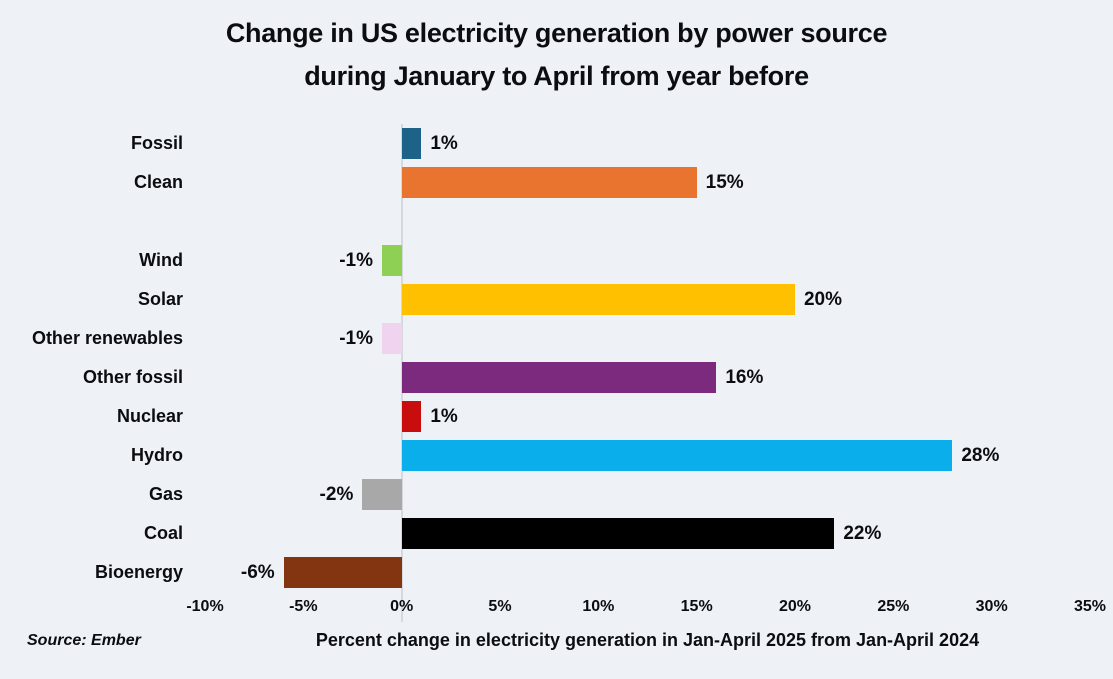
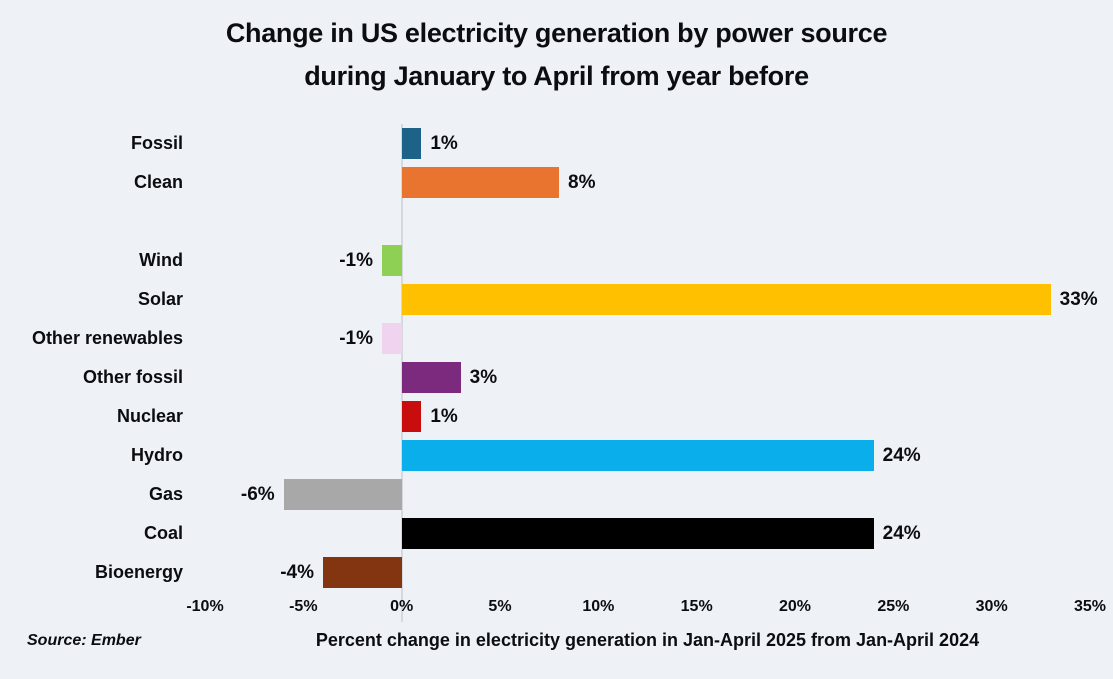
Clean: 15% -> 8%
Solar: 20% -> 33%
Other fossil: 16% -> 3%
Hydro: 28% -> 24%
Gas: -2% -> -6%
Coal: 22% -> 24%
Bioenergy: -6% -> -4%
